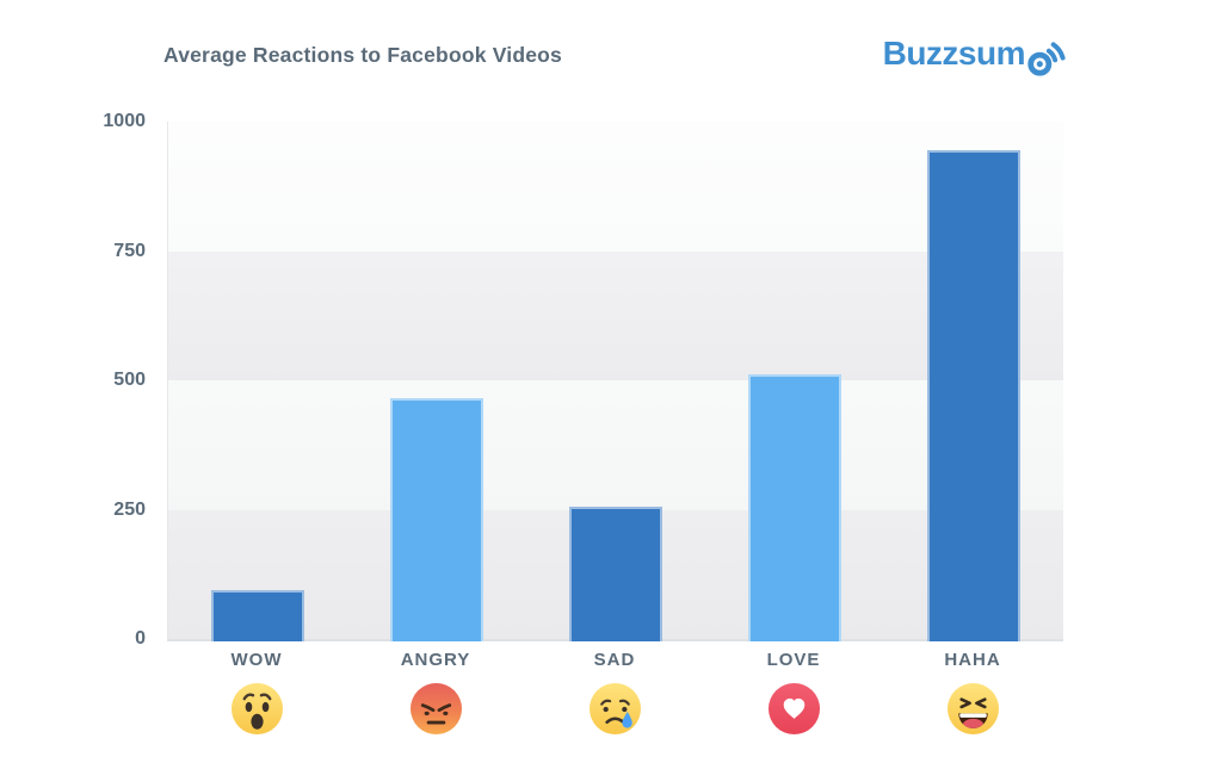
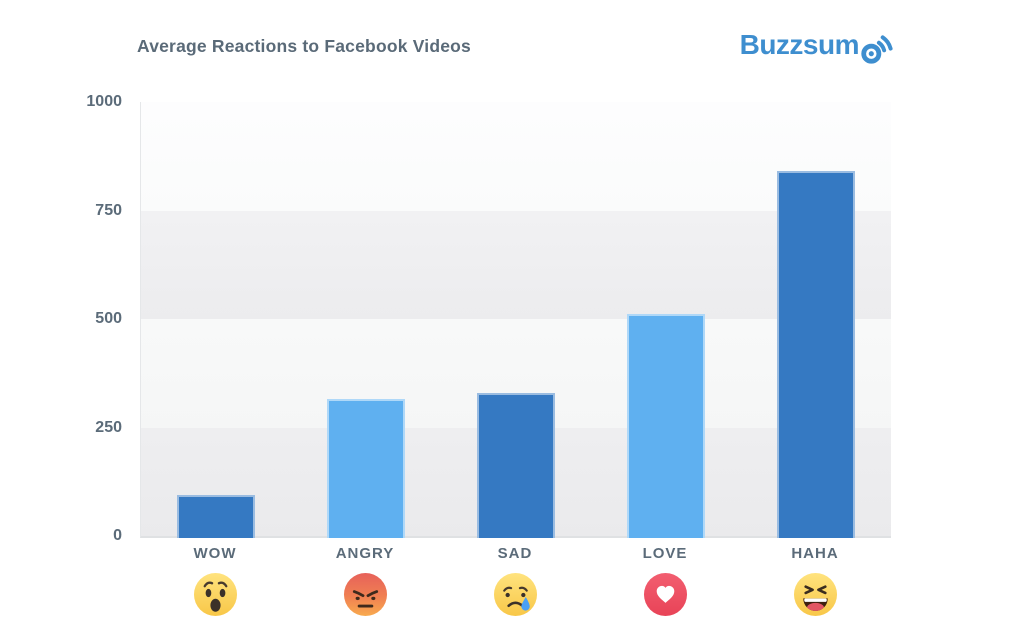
ANGRY: 470 -> 320
SAD: 260 -> 340
HAHA: 950 -> 840
